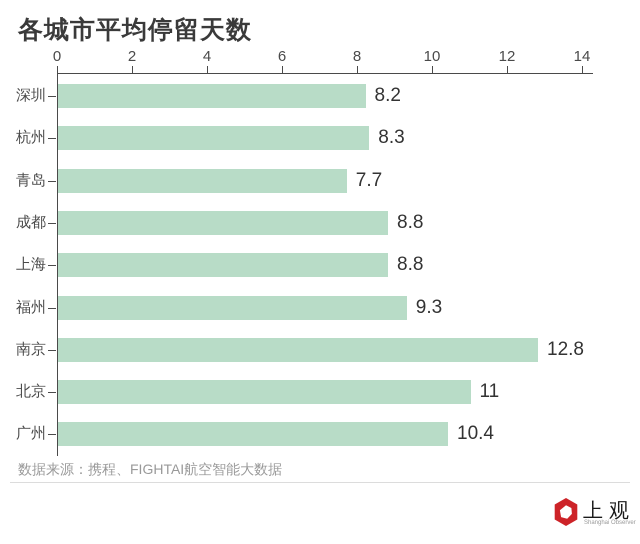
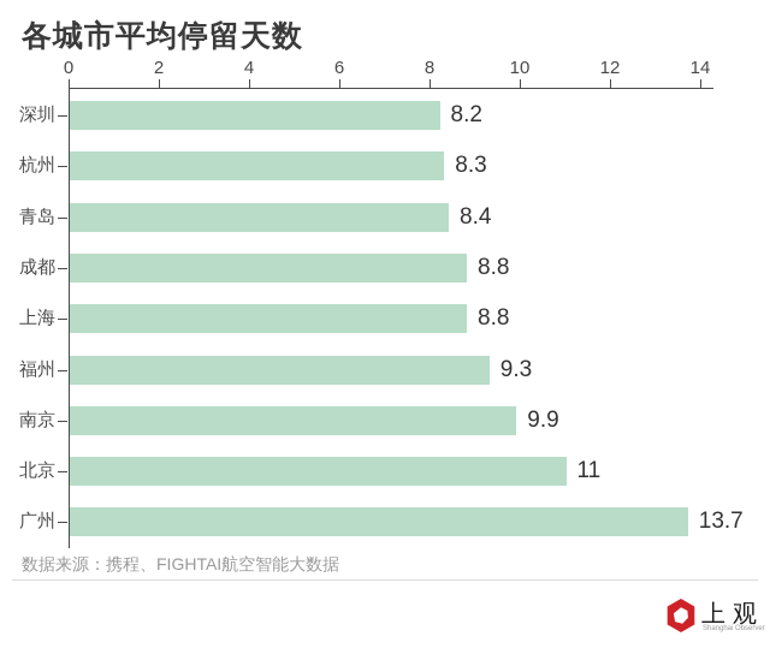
青岛: 7.7 -> 8.4
南京: 12.8 -> 9.9
广州: 10.4 -> 13.7
